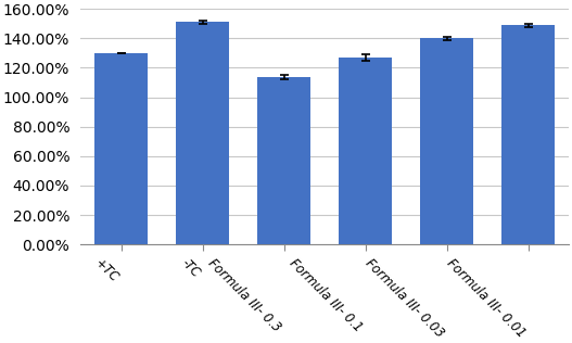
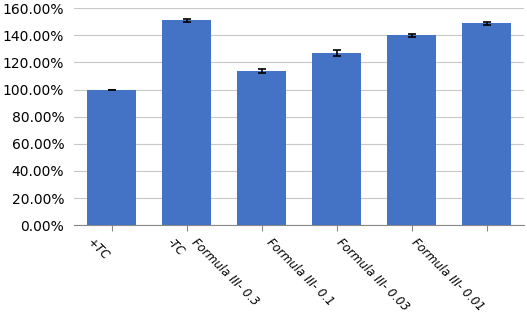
+TC: 130% -> 100%
